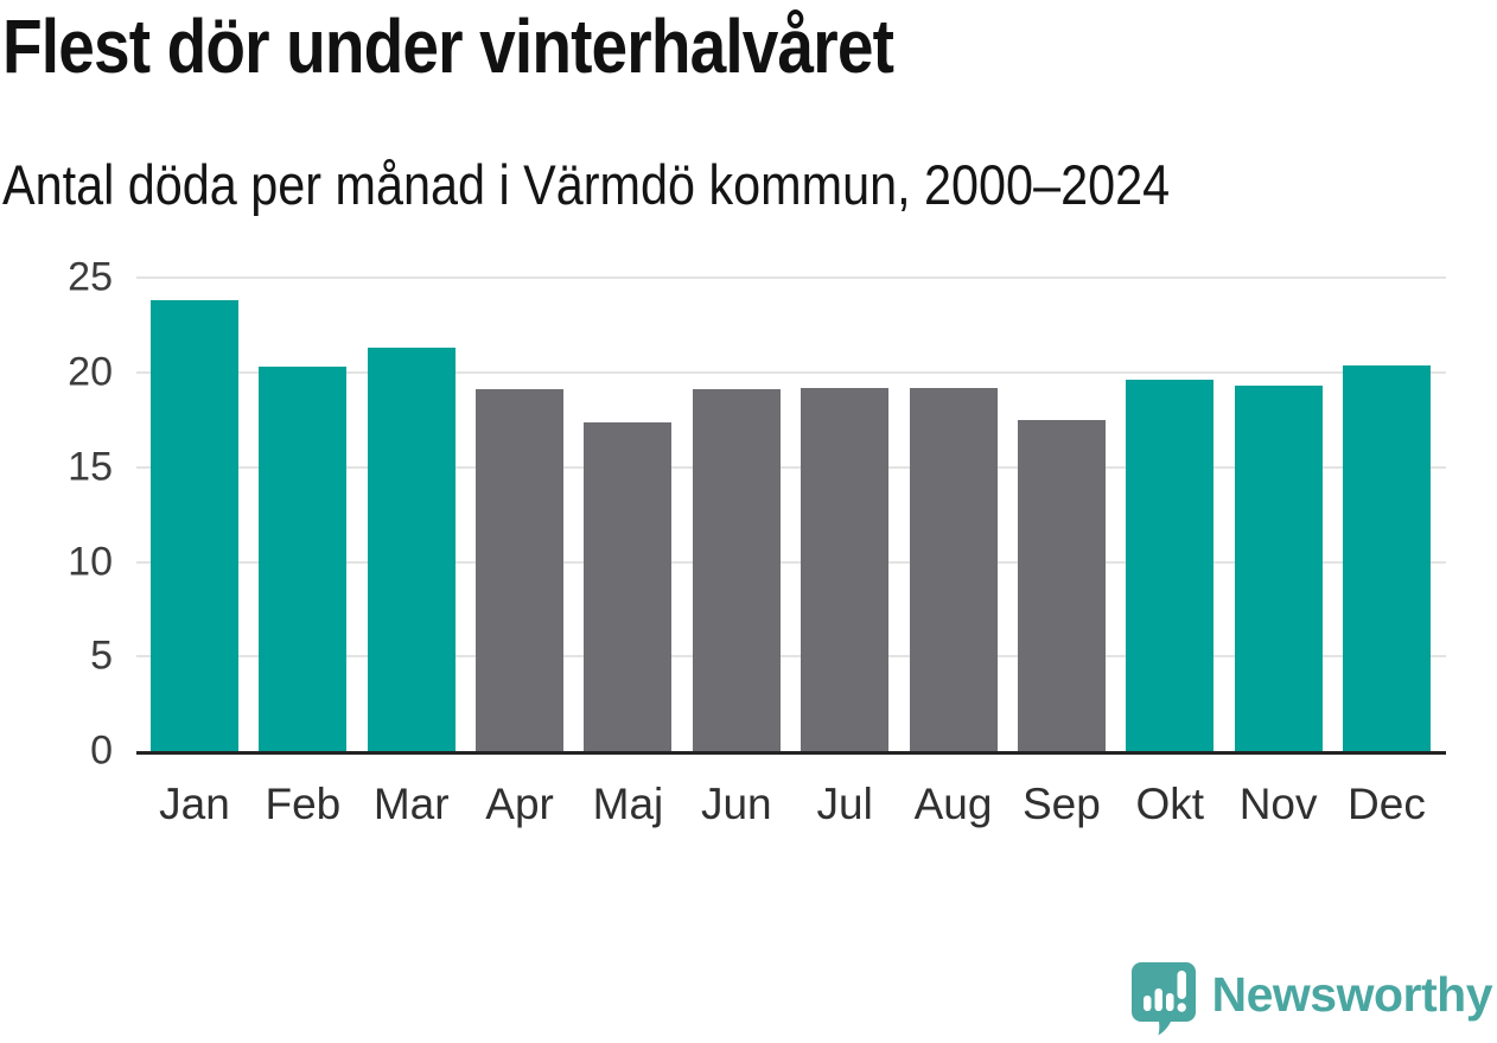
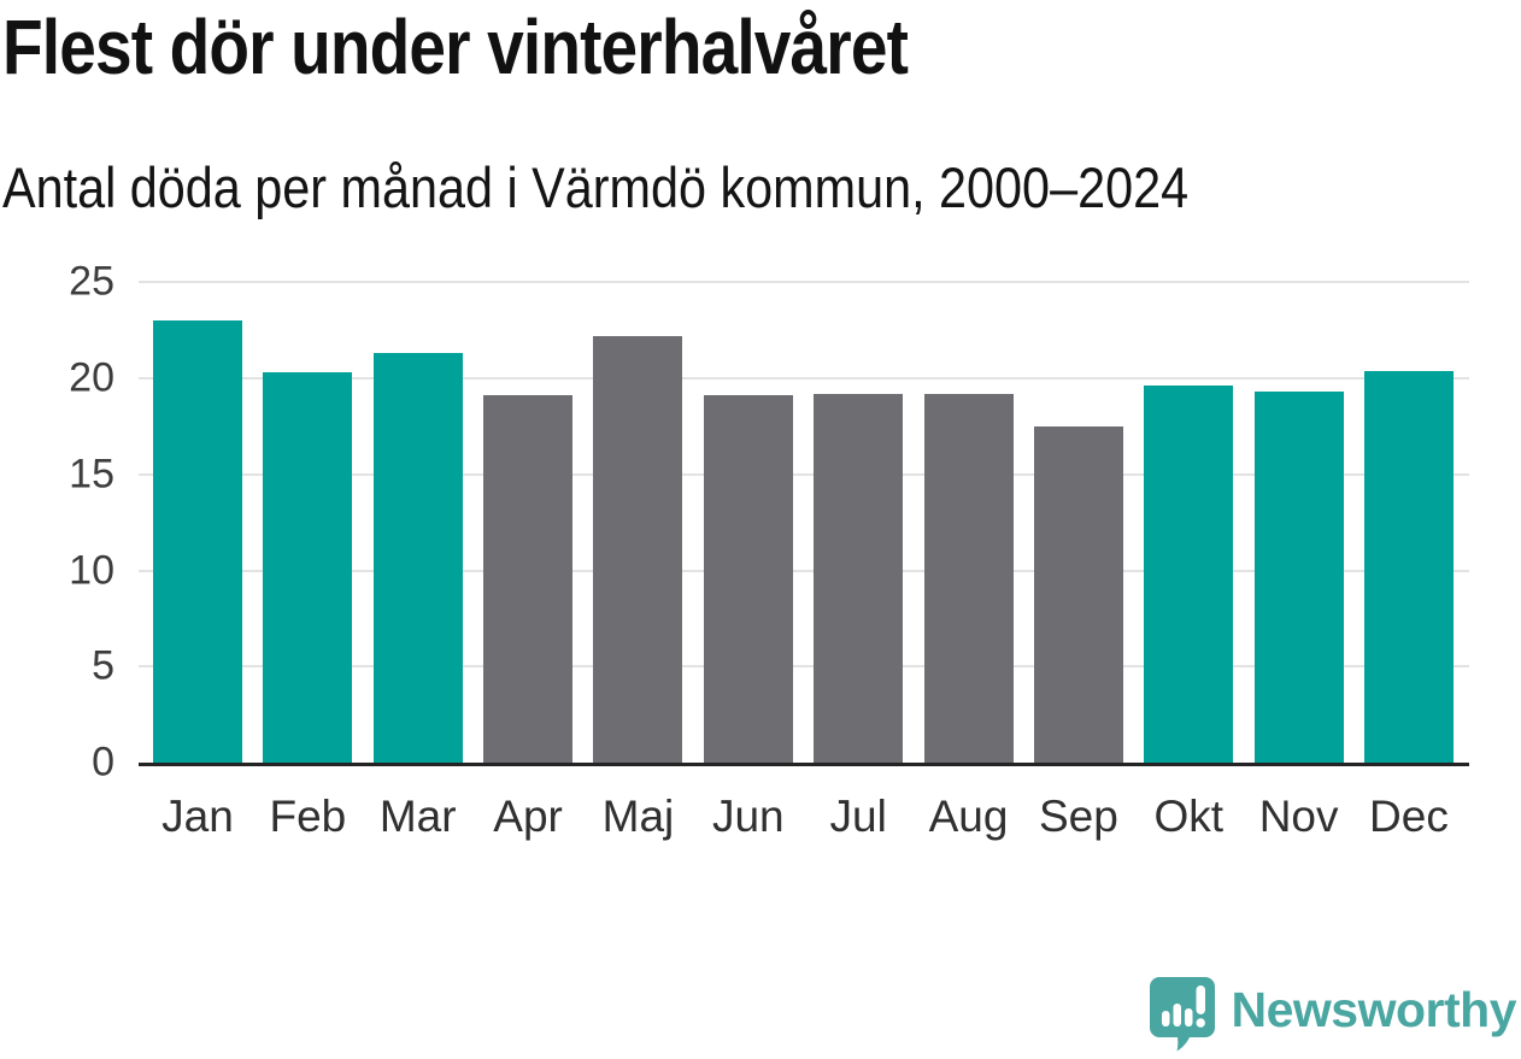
Jan: 23.8 -> 23.0
Maj: 17.4 -> 22.2
